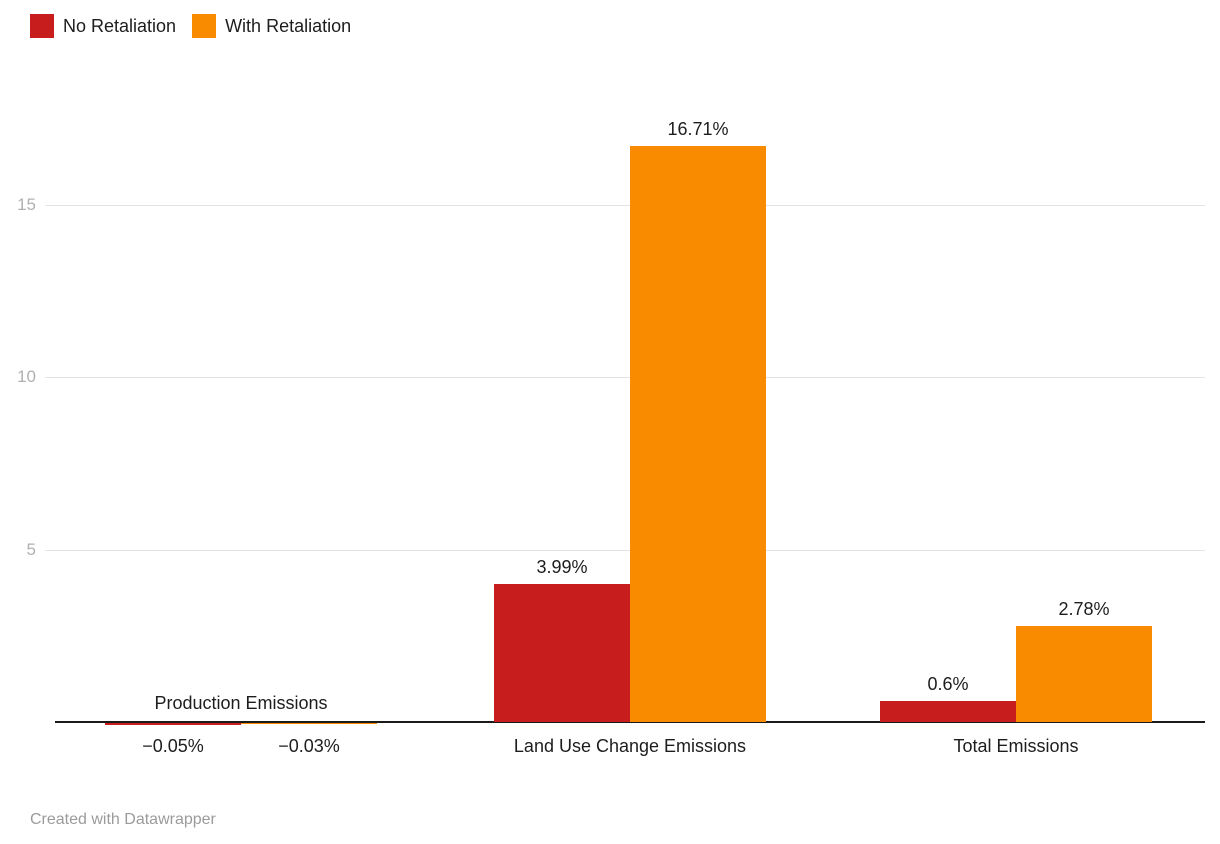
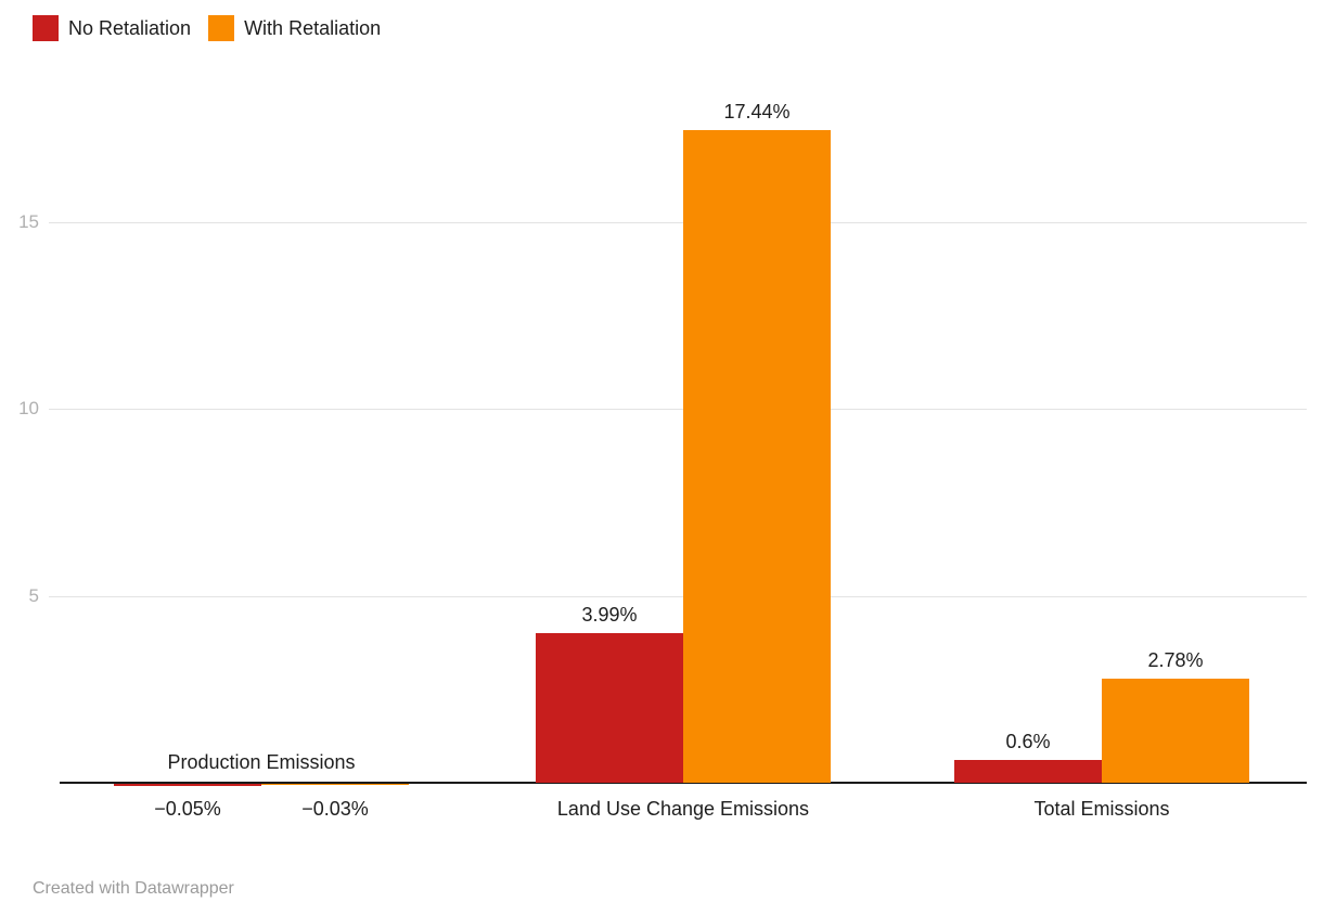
With Retaliation/Land Use Change Emissions: 16.71% -> 17.44%
